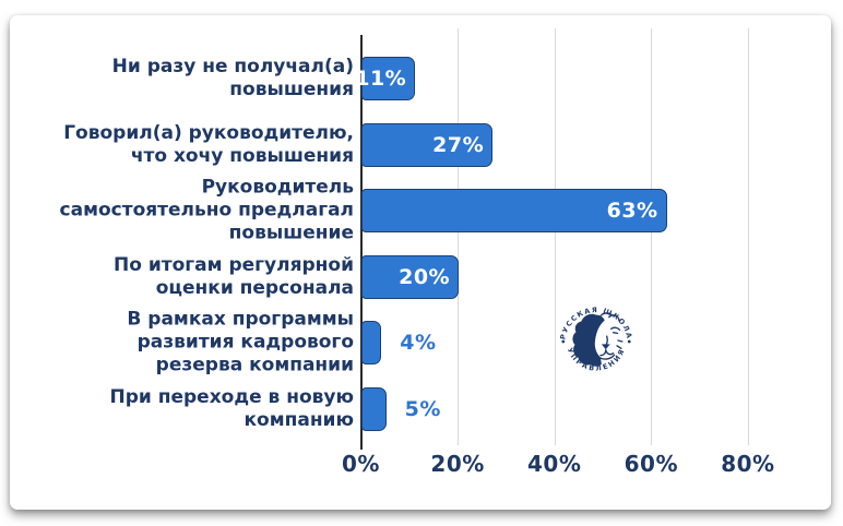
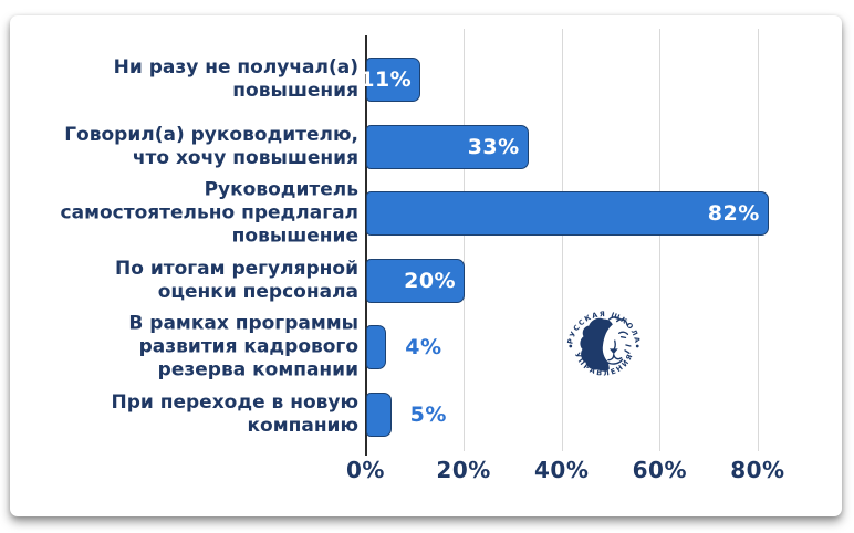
Говорил(а) руководителю, что хочу повышения: 27% -> 33%
Руководитель самостоятельно предлагал повышение: 63% -> 82%
